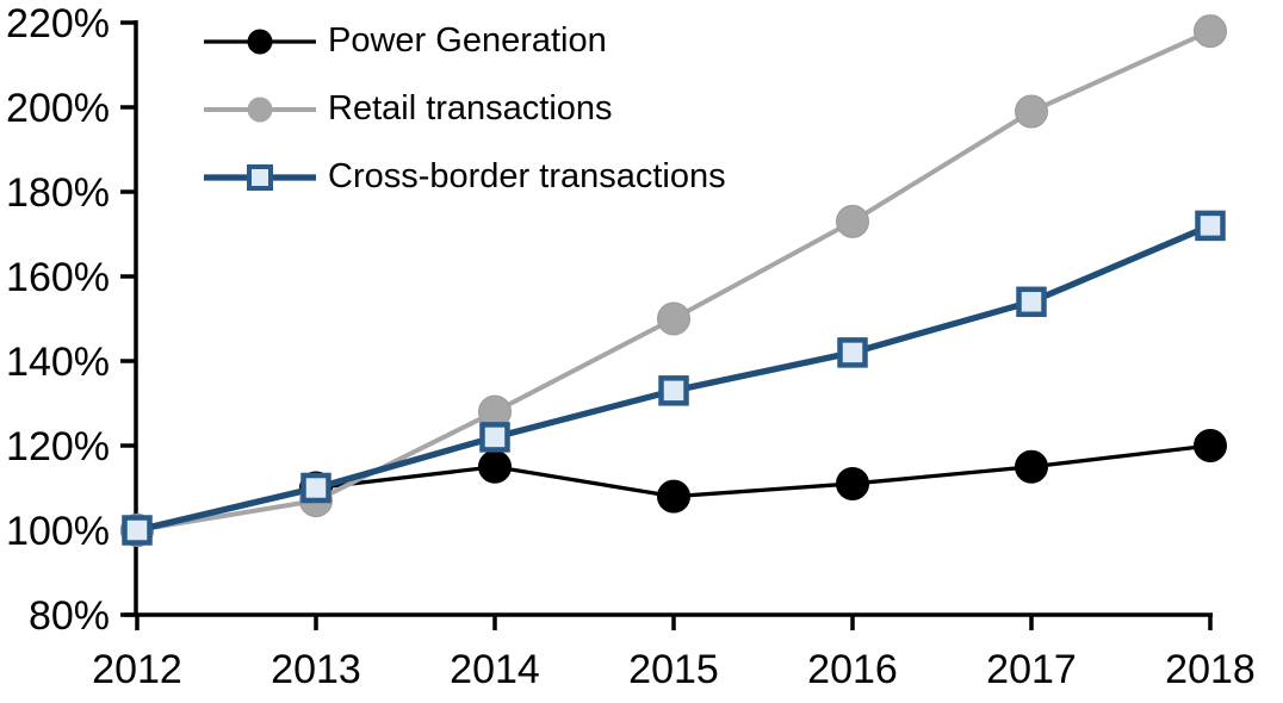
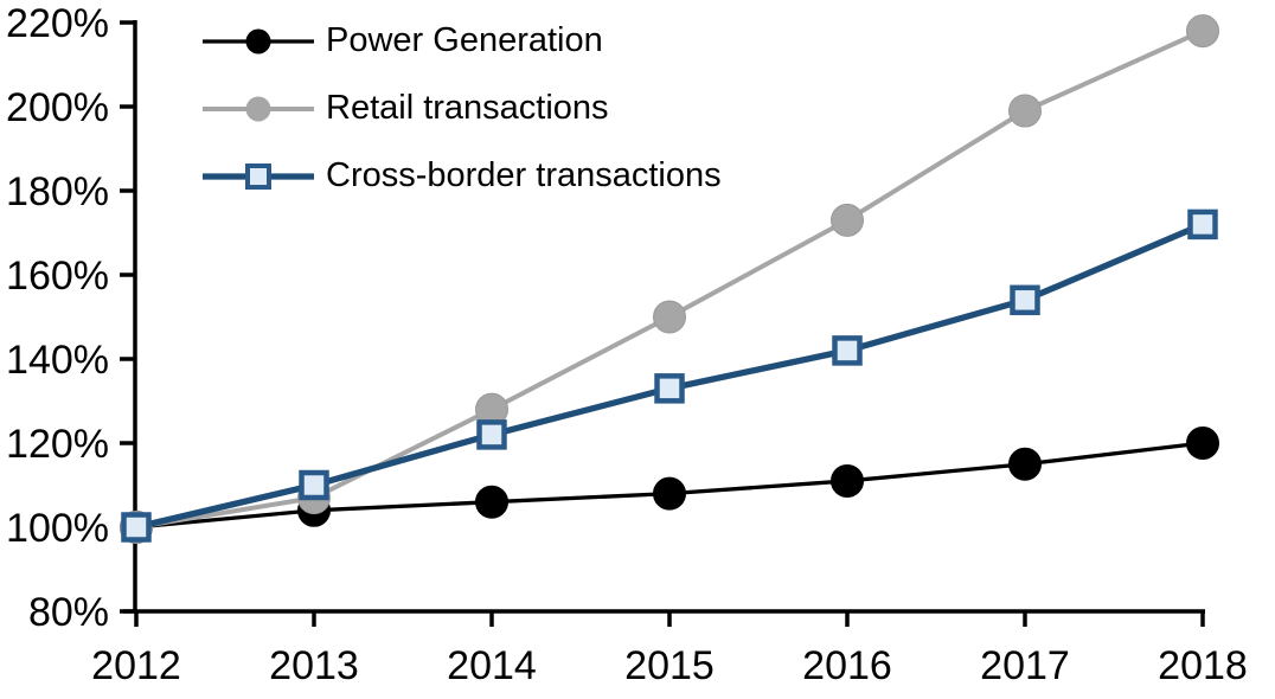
Power Generation/2013: 110% -> 104%
Power Generation/2014: 115% -> 106%
